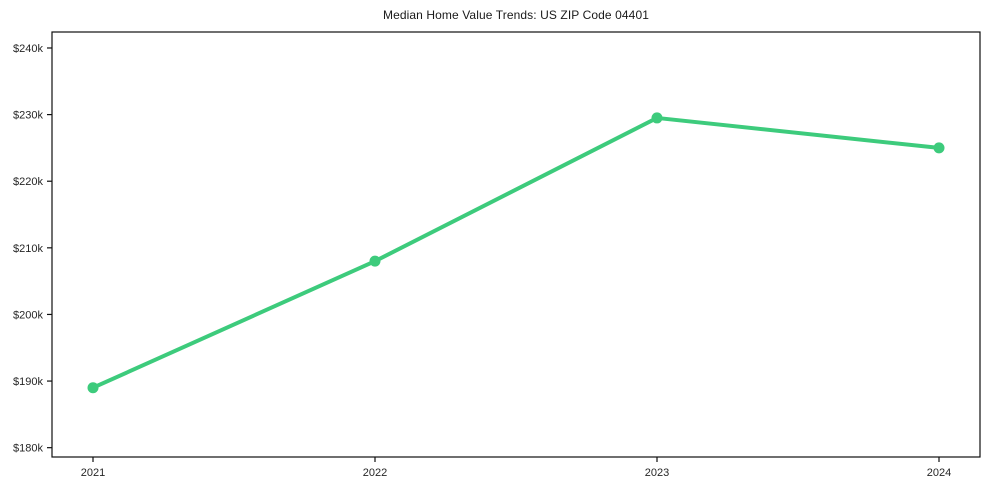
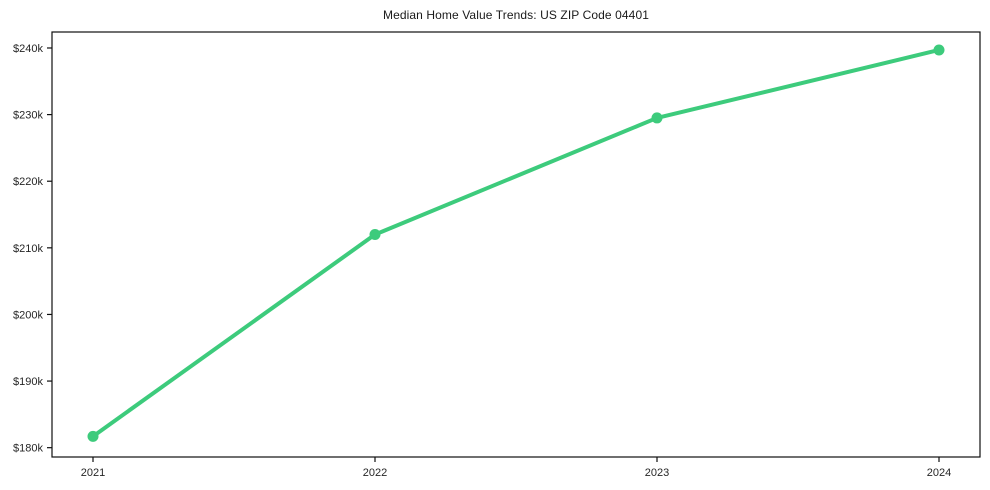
2021: $189k -> $182k
2022: $208k -> $212k
2024: $225k -> $240k
